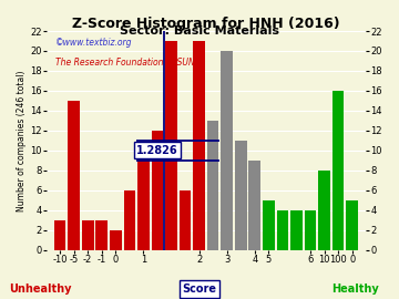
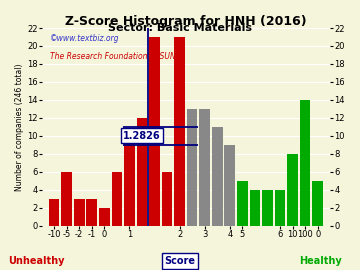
-5: 15 -> 6
3: 20 -> 13
100: 16 -> 14
